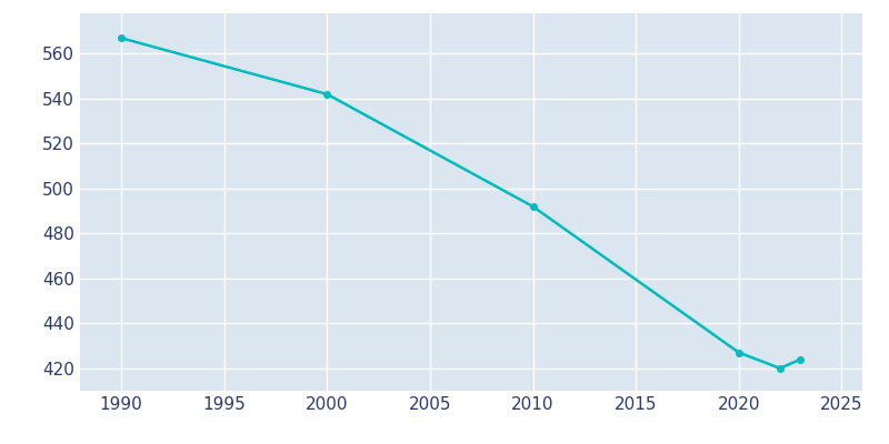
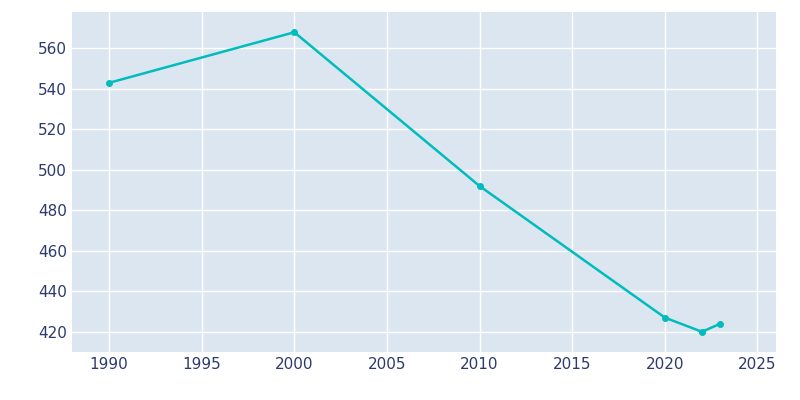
1990: 567 -> 543
2000: 542 -> 568
